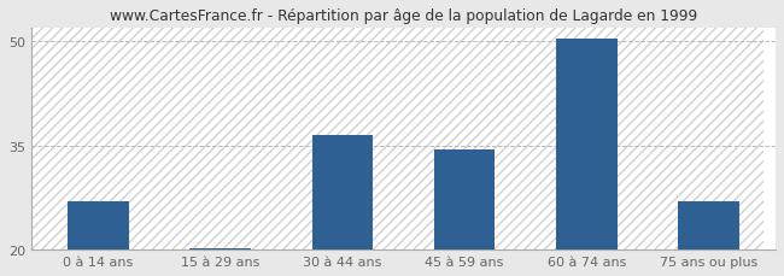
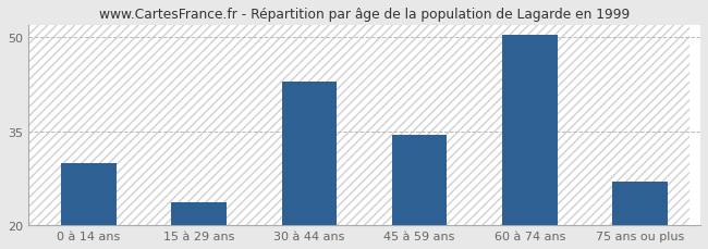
0 à 14 ans: 27.0 -> 30.0
15 à 29 ans: 20.2 -> 23.6
30 à 44 ans: 36.5 -> 43.0
